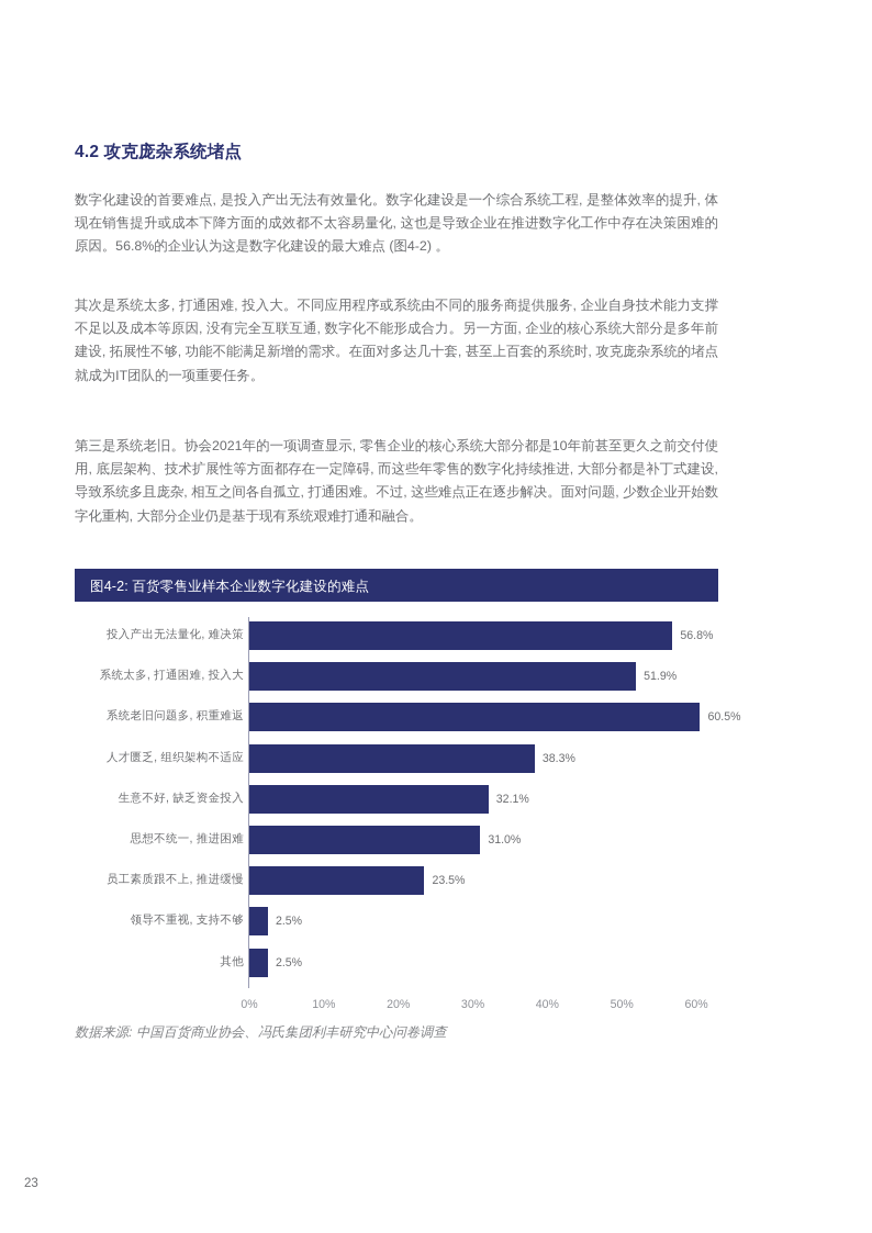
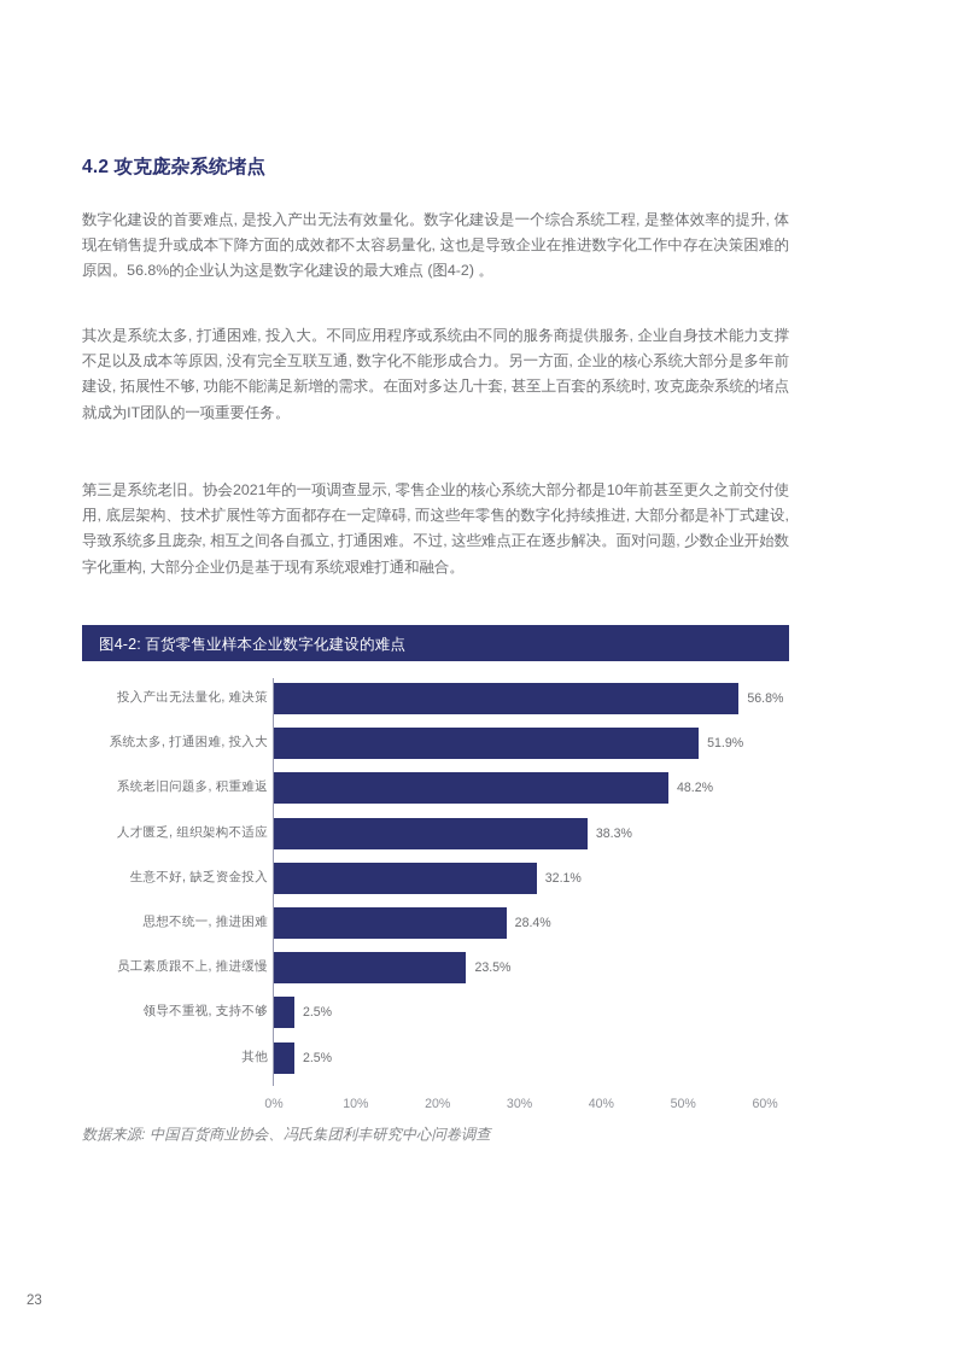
系统老旧问题多, 积重难返: 60.5% -> 48.2%
思想不统一, 推进困难: 31.0% -> 28.4%
